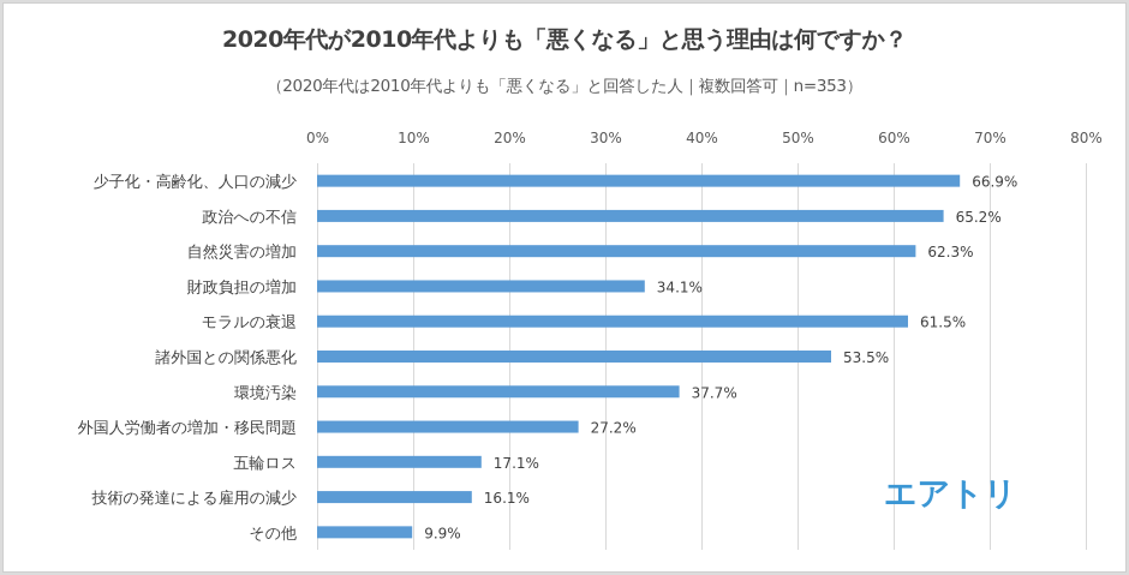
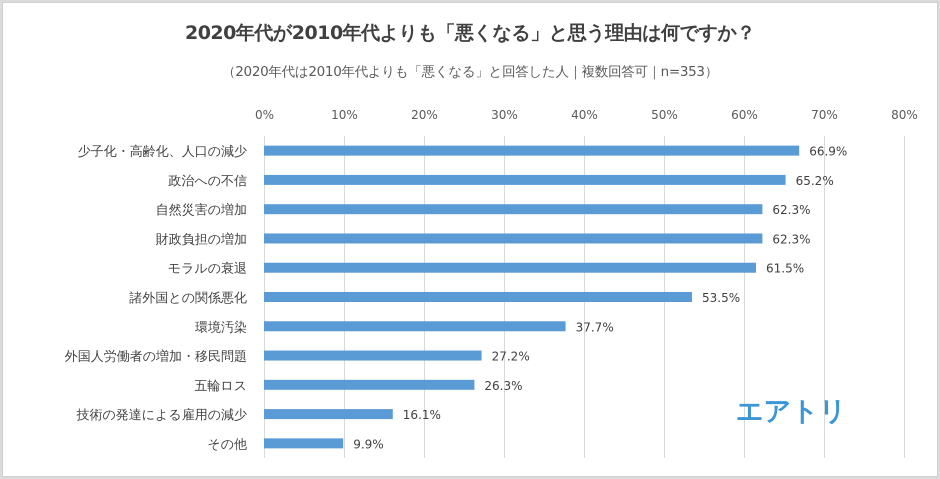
財政負担の増加: 34.1% -> 62.3%
五輪ロス: 17.1% -> 26.3%
